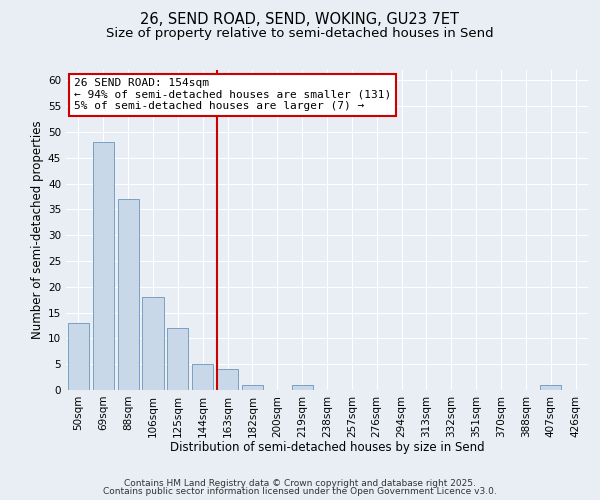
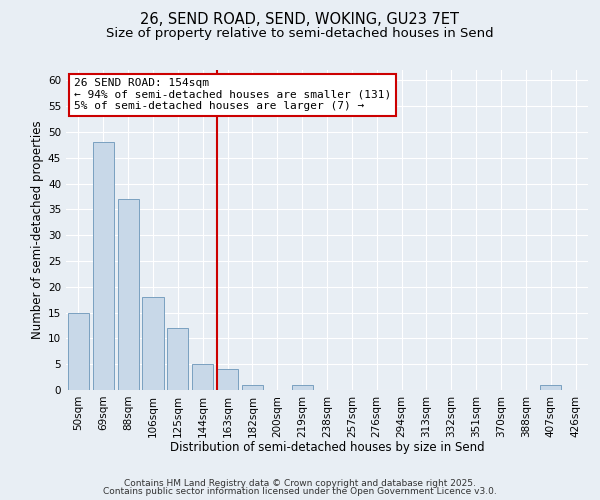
50sqm: 13 -> 15
